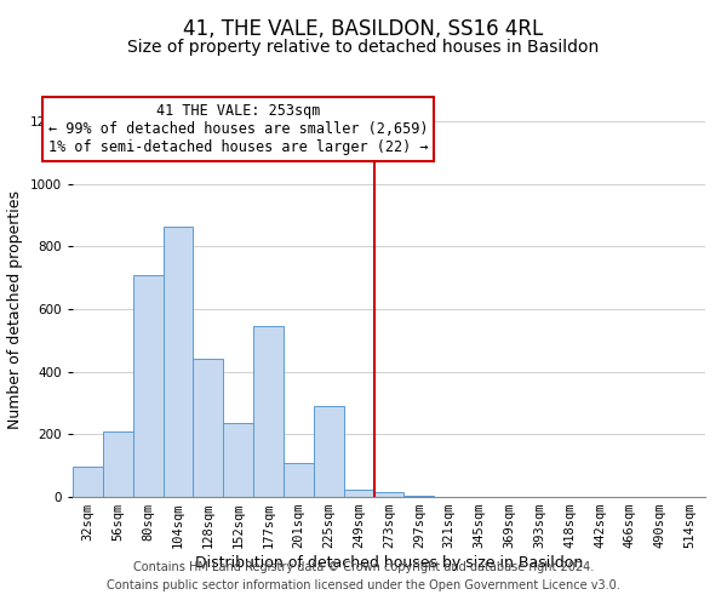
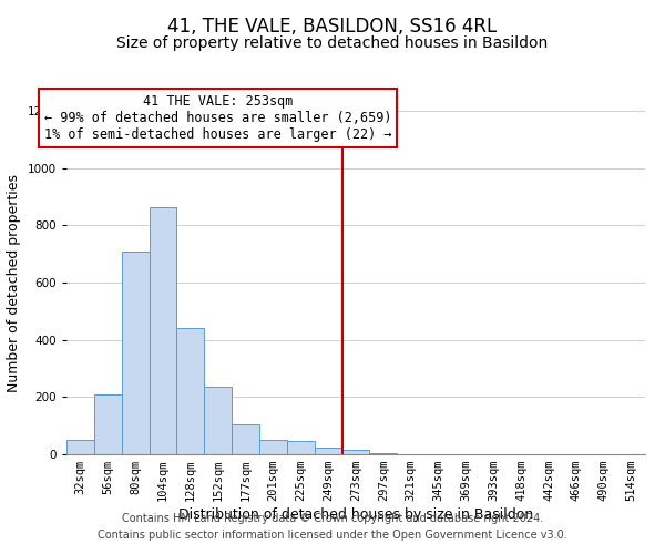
32sqm: 95 -> 50
177sqm: 545 -> 105
201sqm: 110 -> 50
225sqm: 290 -> 45
